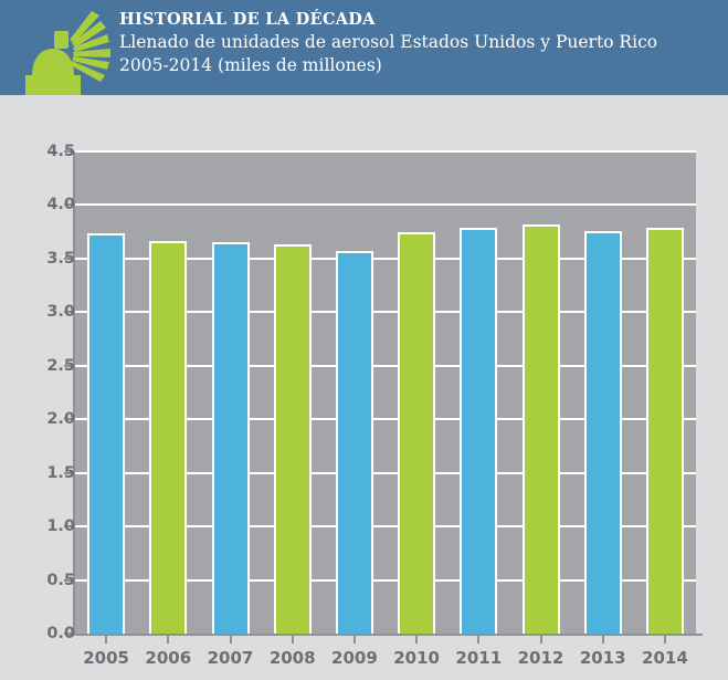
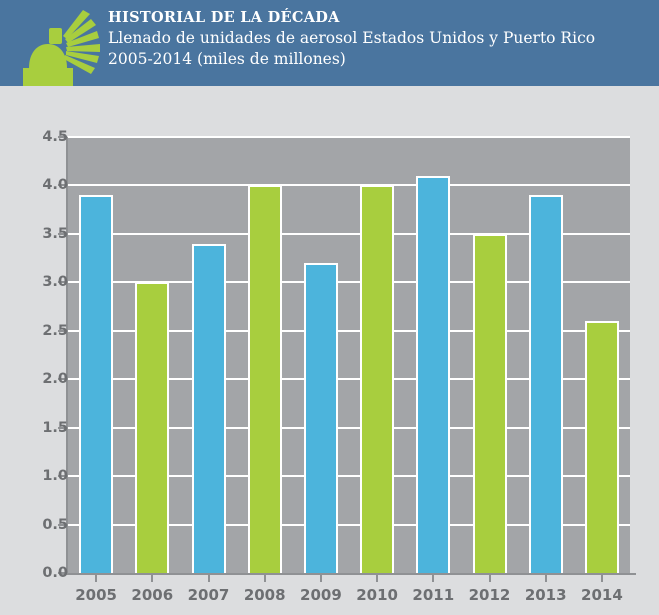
2005: 3.7 -> 3.9
2006: 3.7 -> 3.0
2007: 3.6 -> 3.4
2008: 3.6 -> 4.0
2009: 3.6 -> 3.2
2010: 3.8 -> 4.0
2011: 3.8 -> 4.1
2012: 3.8 -> 3.5
2013: 3.8 -> 3.9
2014: 3.8 -> 2.6
